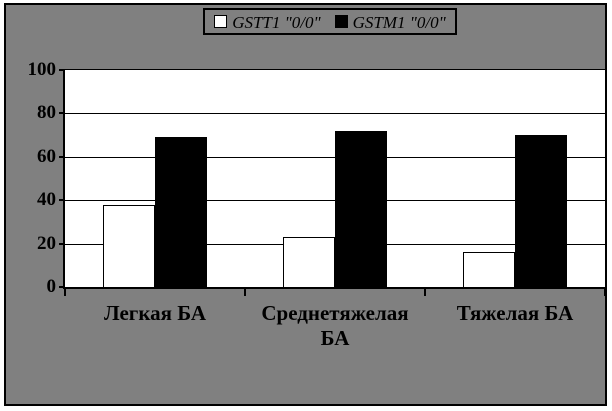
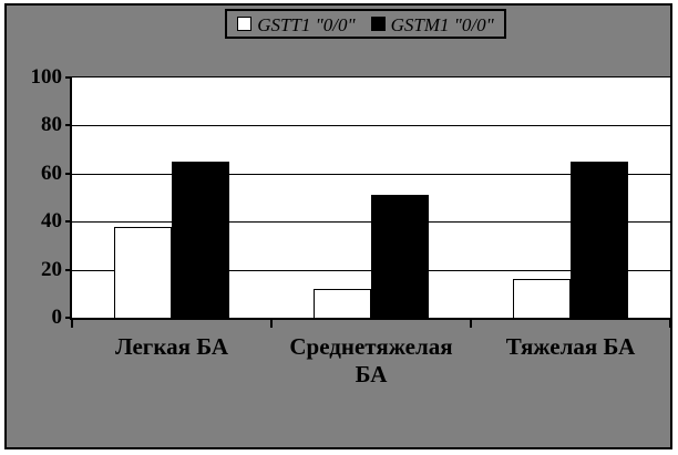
GSTM1 "0/0"/Легкая БА: 69 -> 65
GSTT1 "0/0"/Среднетяжелая БА: 23 -> 12
GSTM1 "0/0"/Среднетяжелая БА: 72 -> 51
GSTM1 "0/0"/Тяжелая БА: 70 -> 65
